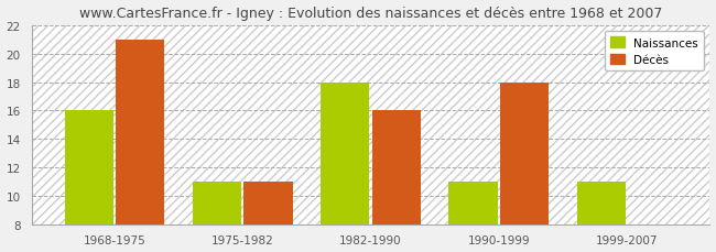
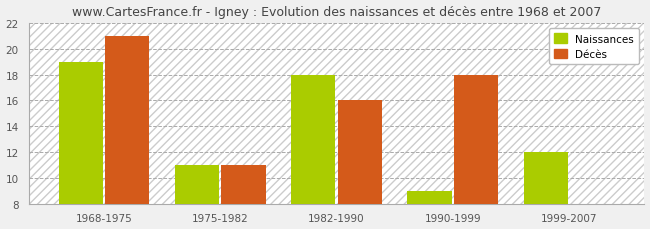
Naissances/1968-1975: 16 -> 19
Naissances/1990-1999: 11 -> 9
Naissances/1999-2007: 11 -> 12
